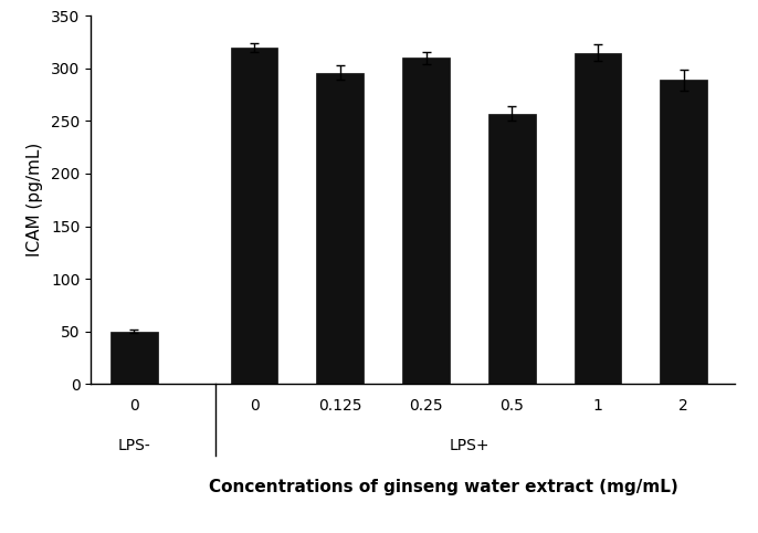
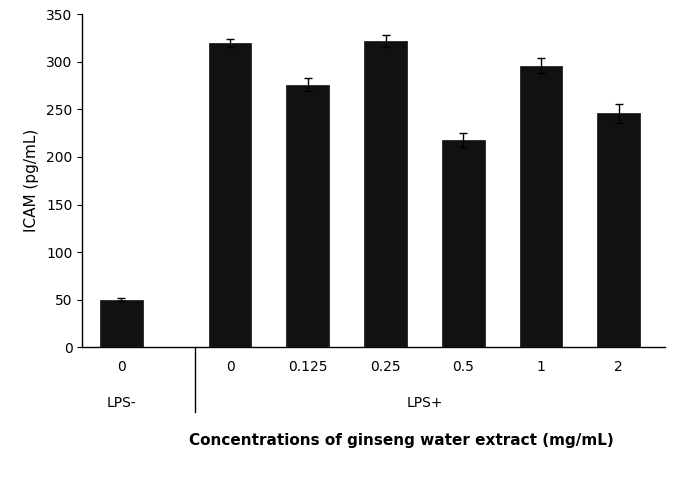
0.125: 296 -> 276
0.25: 310 -> 322
0.5: 257 -> 218
1: 315 -> 296
2: 289 -> 246
